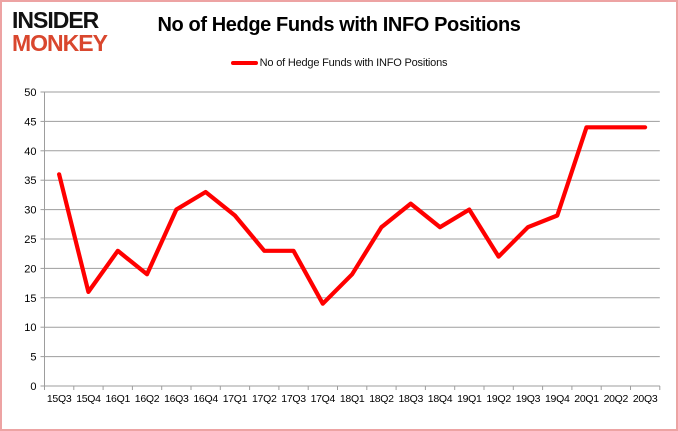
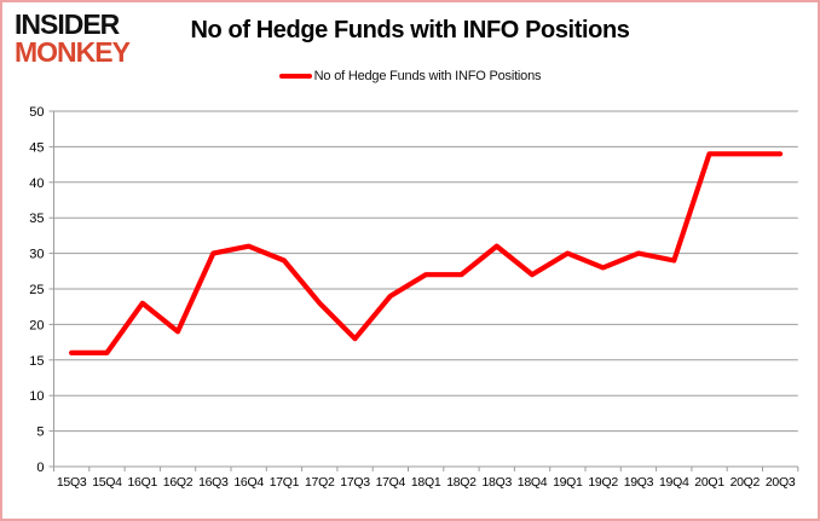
15Q3: 36 -> 16
16Q4: 33 -> 31
17Q3: 23 -> 18
17Q4: 14 -> 24
18Q1: 19 -> 27
19Q2: 22 -> 28
19Q3: 27 -> 30
